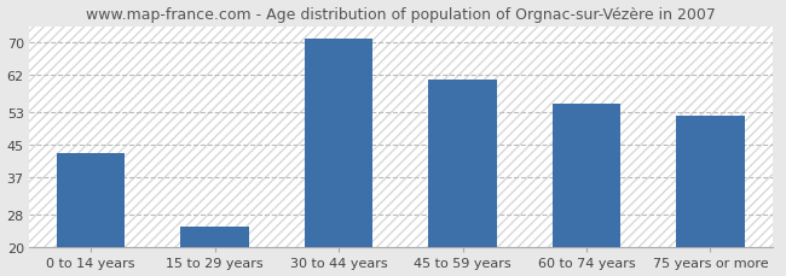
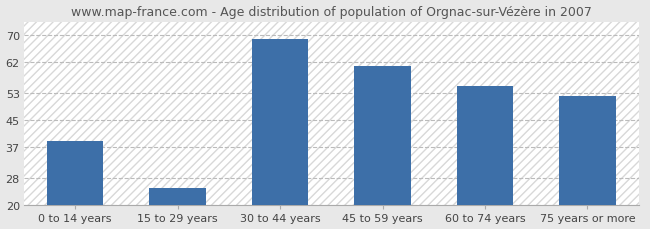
0 to 14 years: 43 -> 39
30 to 44 years: 71 -> 69
